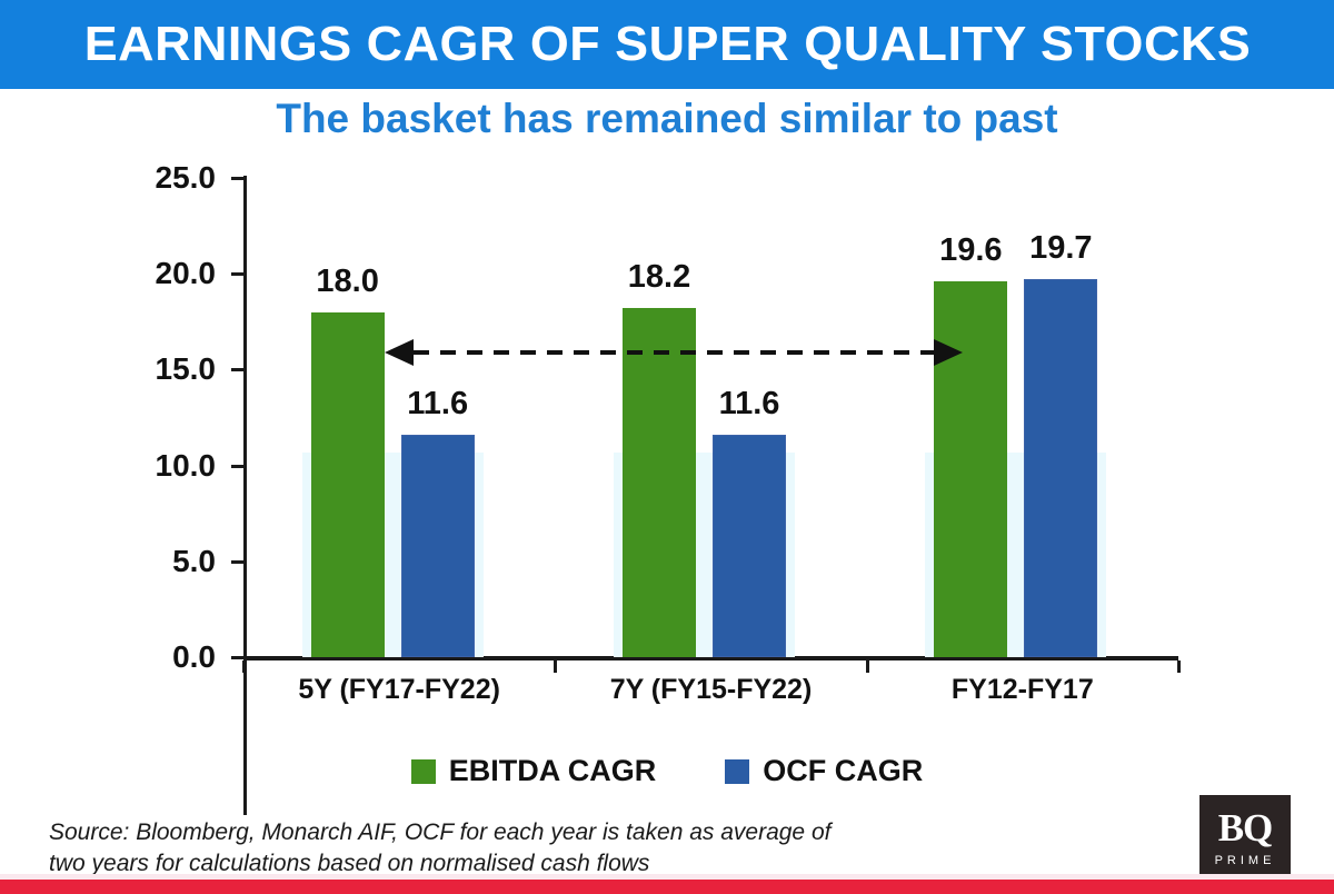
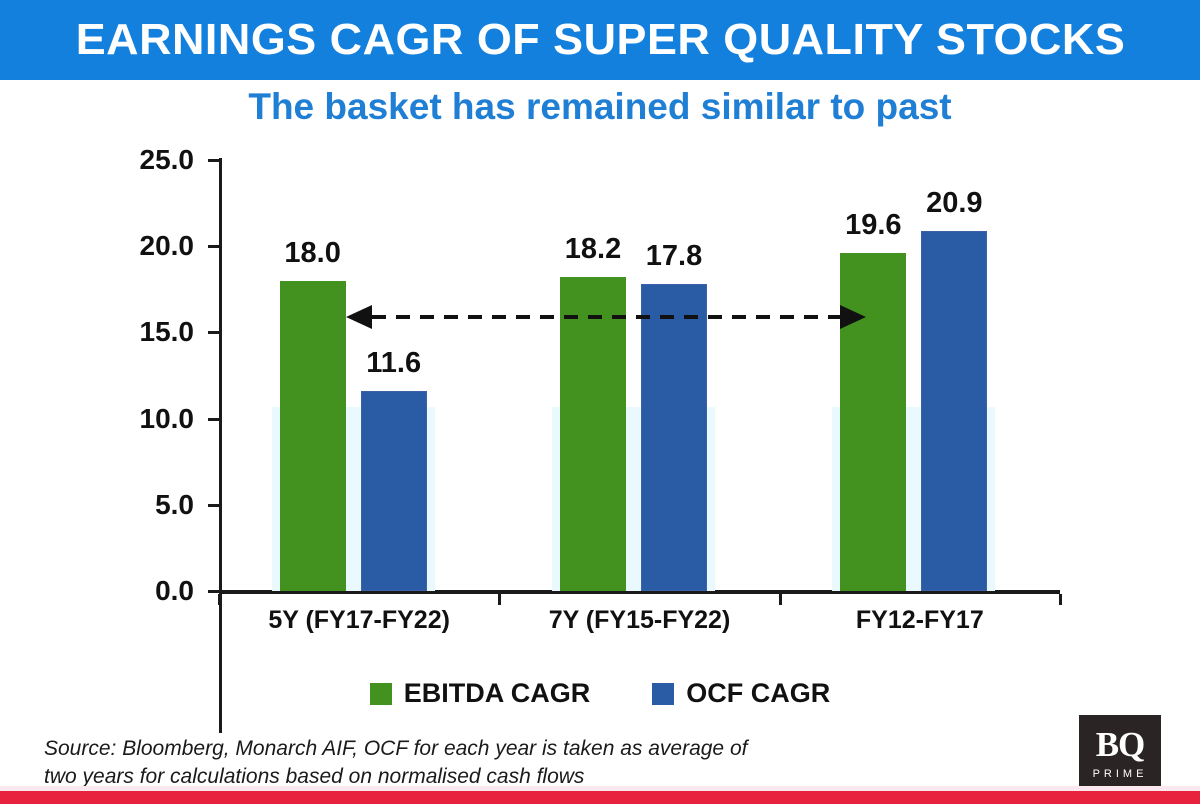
OCF CAGR/7Y (FY15-FY22): 11.6 -> 17.8
OCF CAGR/FY12-FY17: 19.7 -> 20.9
